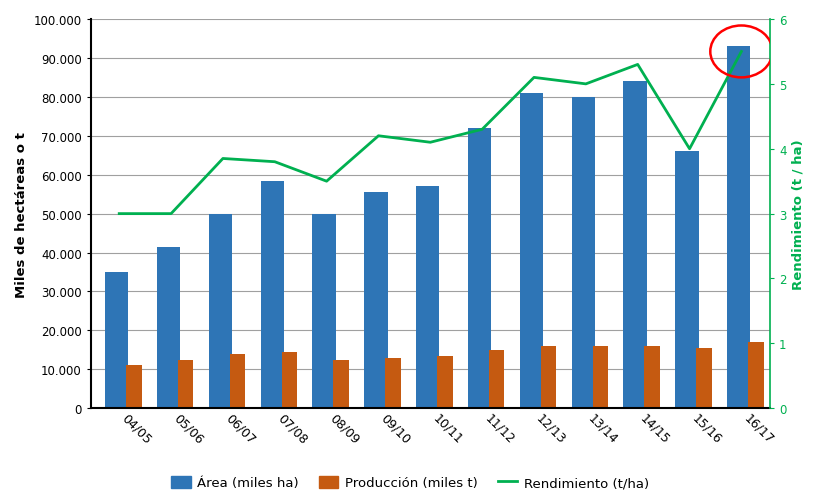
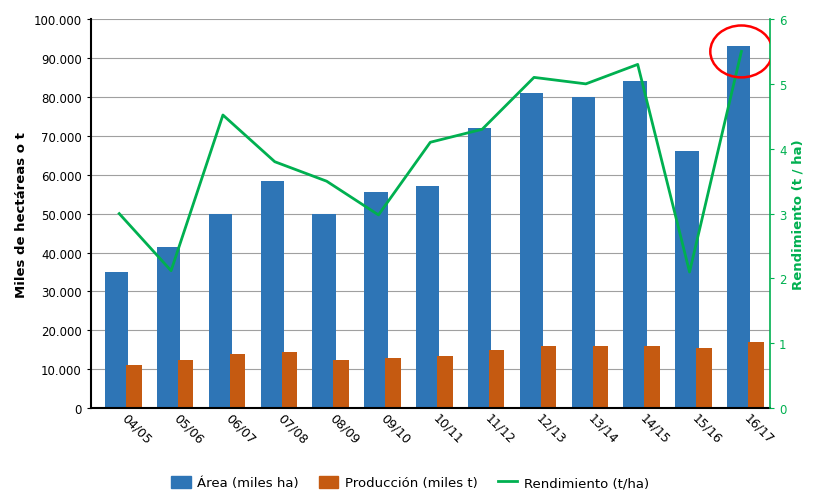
Rendimiento (t/ha)/05/06: 3.00 -> 2.12
Rendimiento (t/ha)/06/07: 3.85 -> 4.52
Rendimiento (t/ha)/09/10: 4.20 -> 2.98
Rendimiento (t/ha)/15/16: 4.00 -> 2.10
